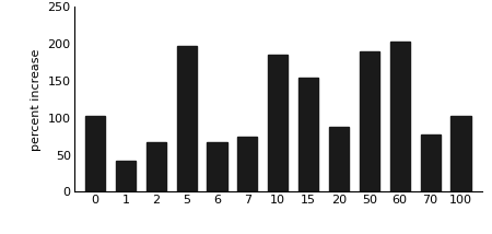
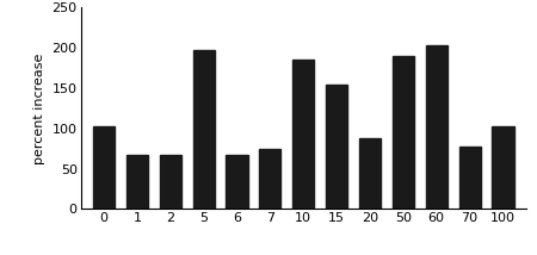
1: 42 -> 67
